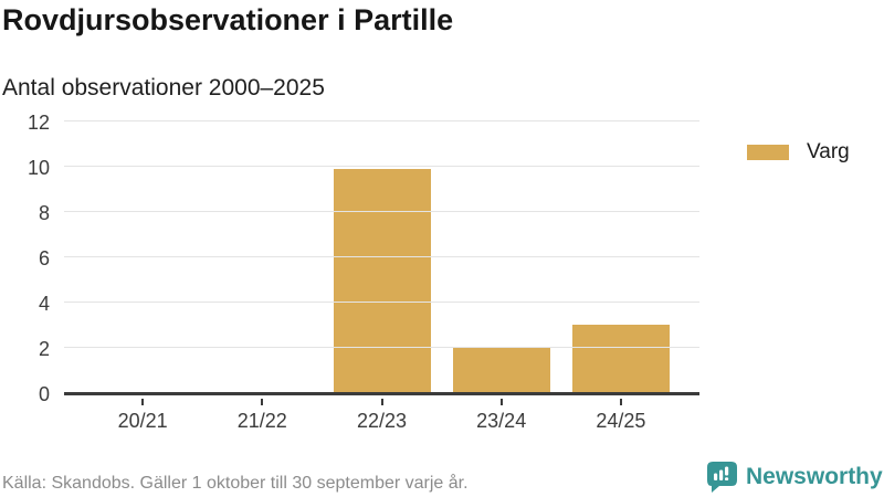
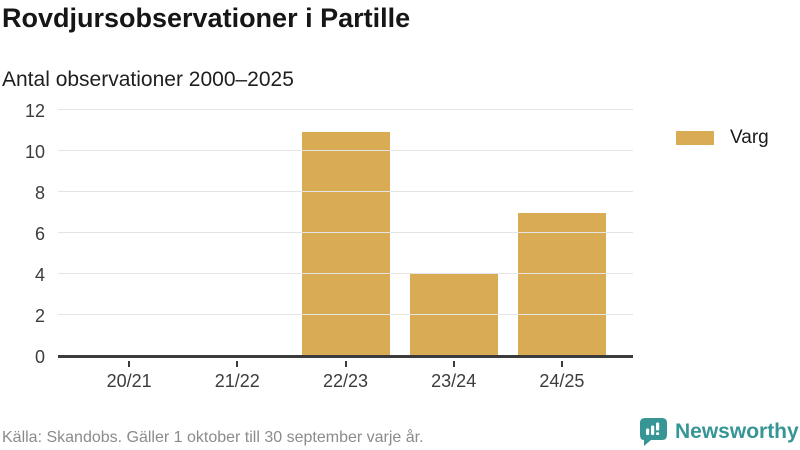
22/23: 10 -> 11
23/24: 2 -> 4
24/25: 3 -> 7
